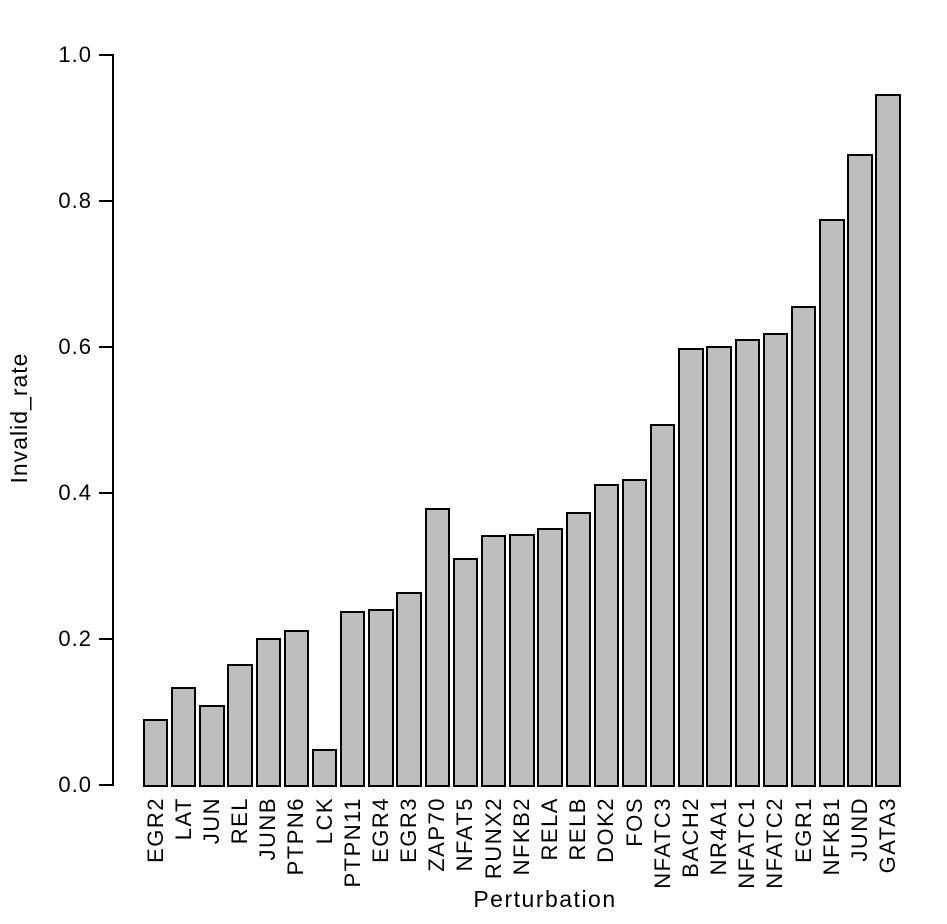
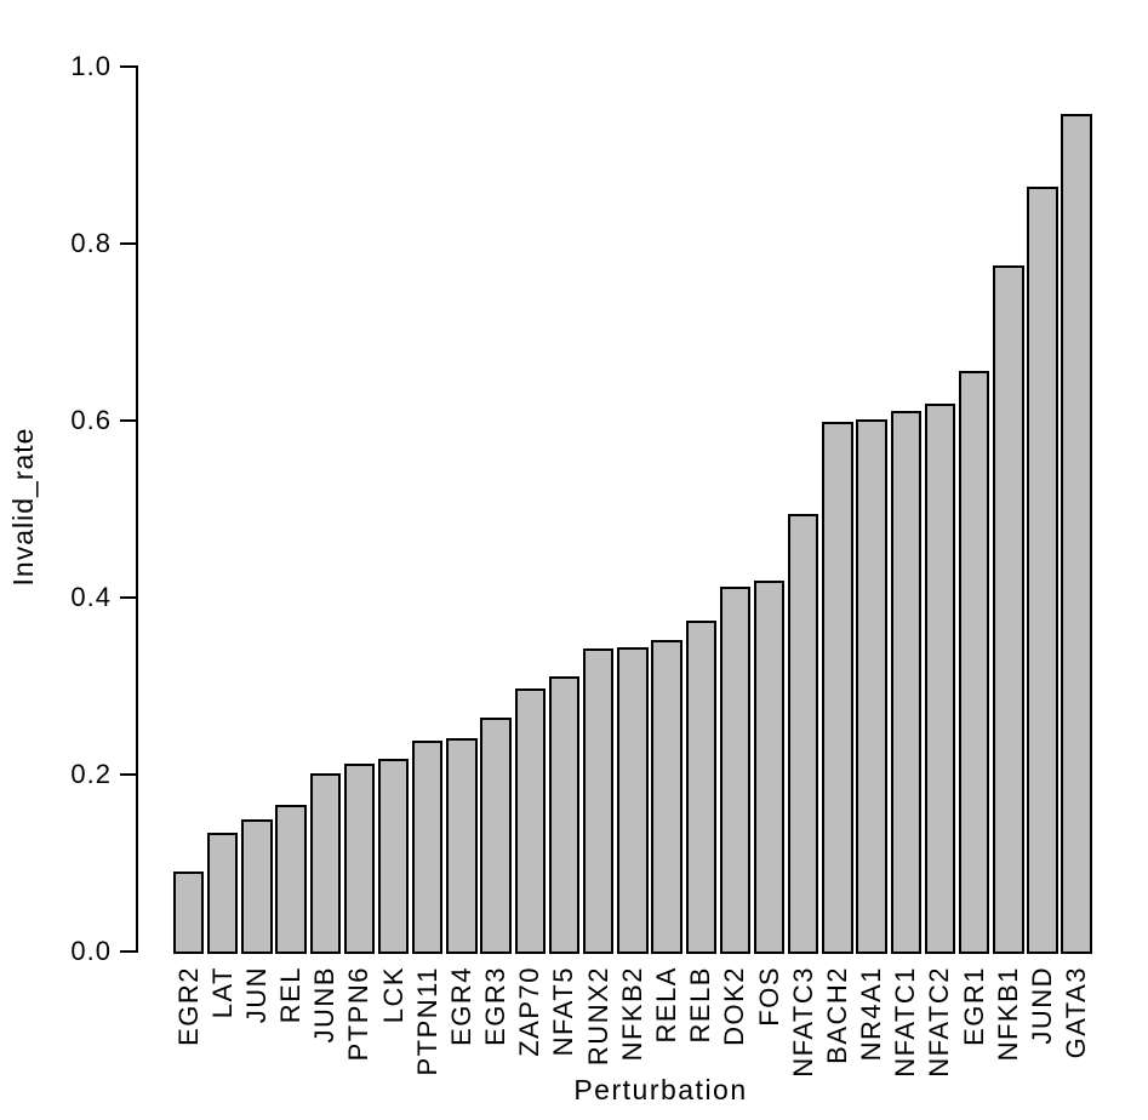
JUN: 0.11 -> 0.15
LCK: 0.05 -> 0.22
ZAP70: 0.38 -> 0.30
